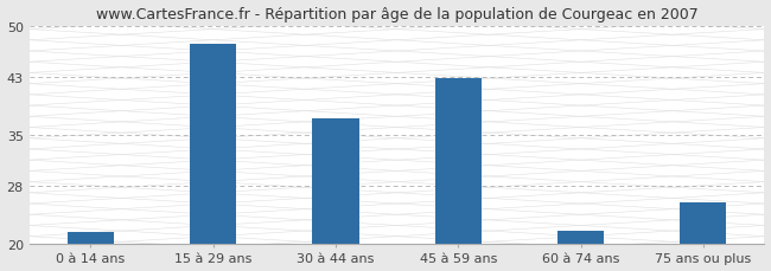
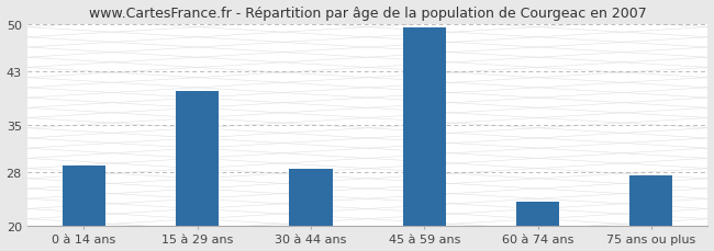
0 à 14 ans: 21.6 -> 29.0
15 à 29 ans: 47.4 -> 40.0
30 à 44 ans: 37.2 -> 28.5
45 à 59 ans: 42.8 -> 49.5
60 à 74 ans: 21.8 -> 23.5
75 ans ou plus: 25.6 -> 27.5
